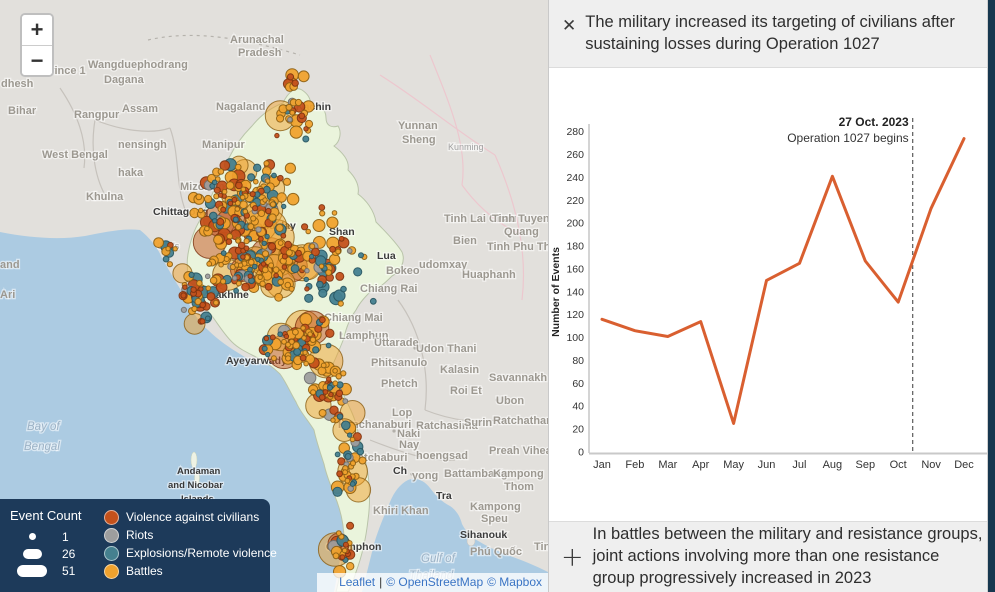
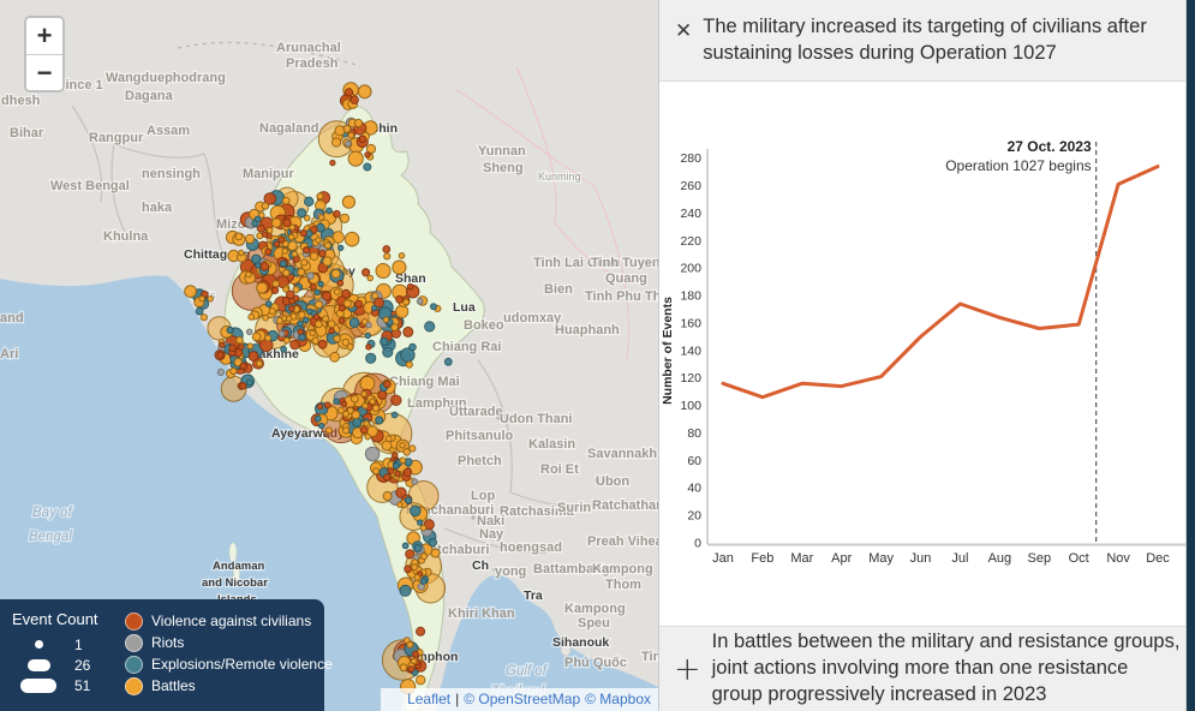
Mar: 101 -> 116
May: 25 -> 121
Jul: 165 -> 174
Aug: 241 -> 164
Sep: 167 -> 156
Oct: 131 -> 159
Nov: 213 -> 261
